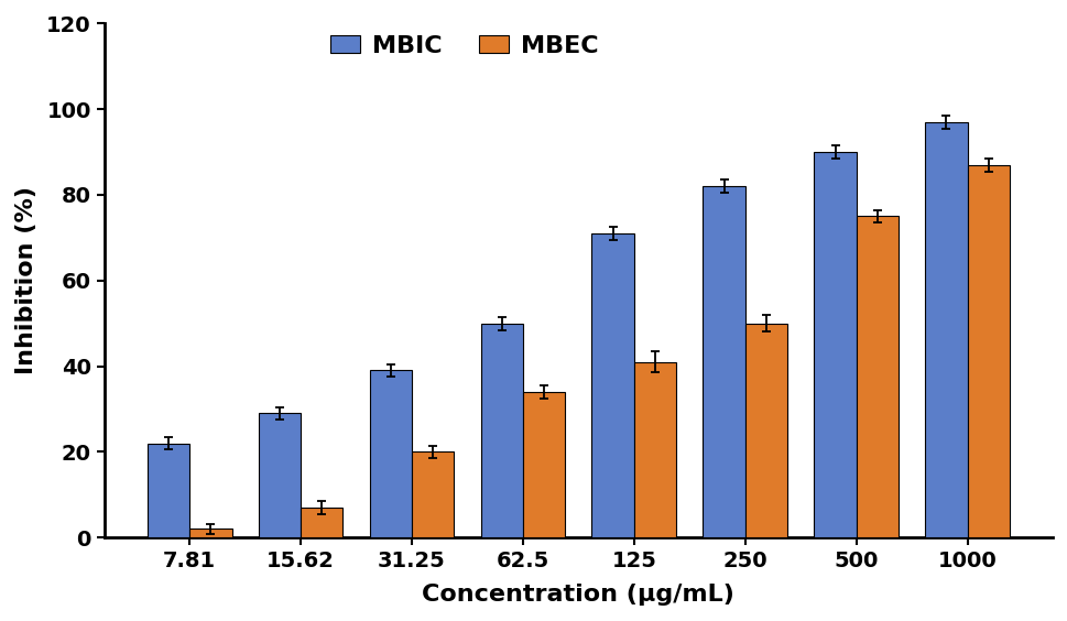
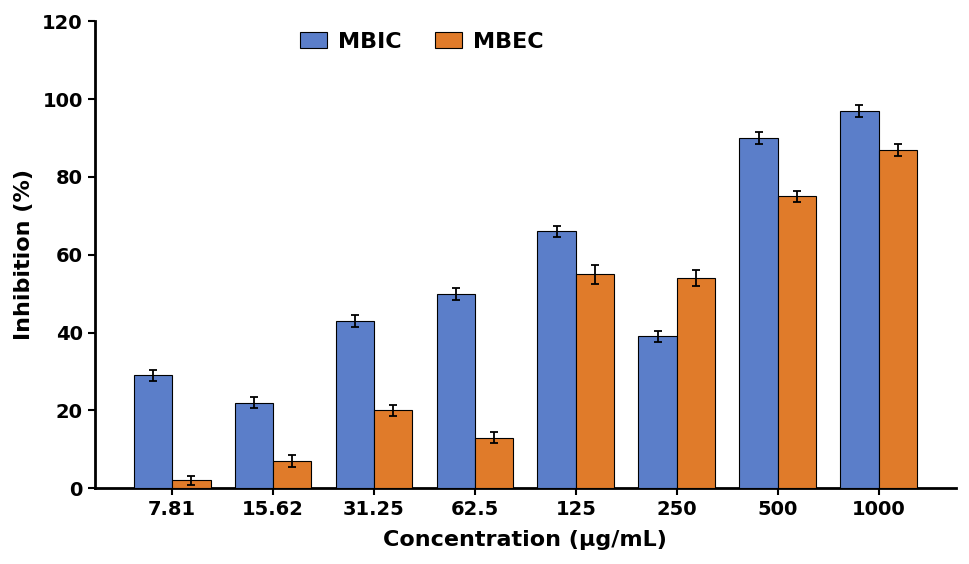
MBIC/7.81: 22 -> 29
MBIC/15.62: 29 -> 22
MBIC/31.25: 39 -> 43
MBEC/62.5: 34 -> 13
MBIC/125: 71 -> 66
MBEC/125: 41 -> 55
MBIC/250: 82 -> 39
MBEC/250: 50 -> 54
